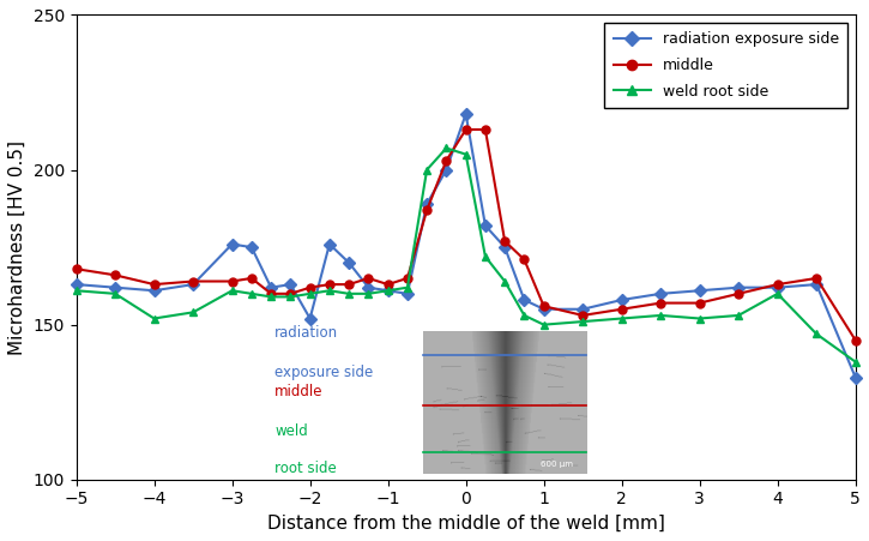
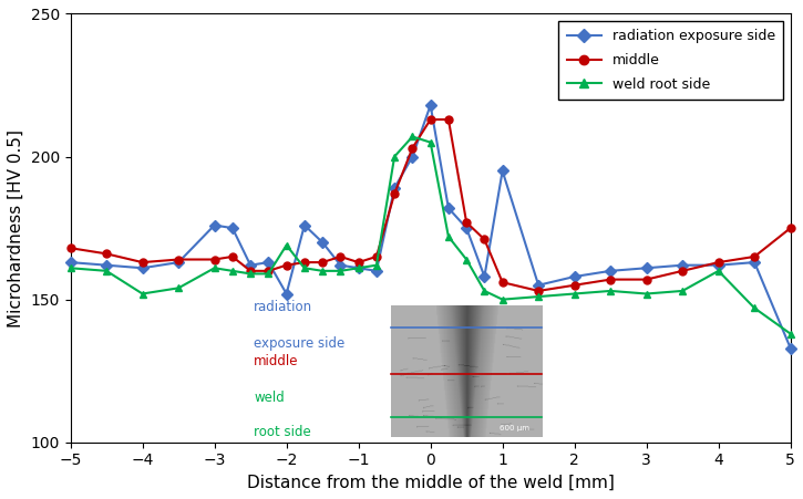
weld root side/−2: 160 -> 169
radiation exposure side/1: 155 -> 195
middle/5: 145 -> 175
